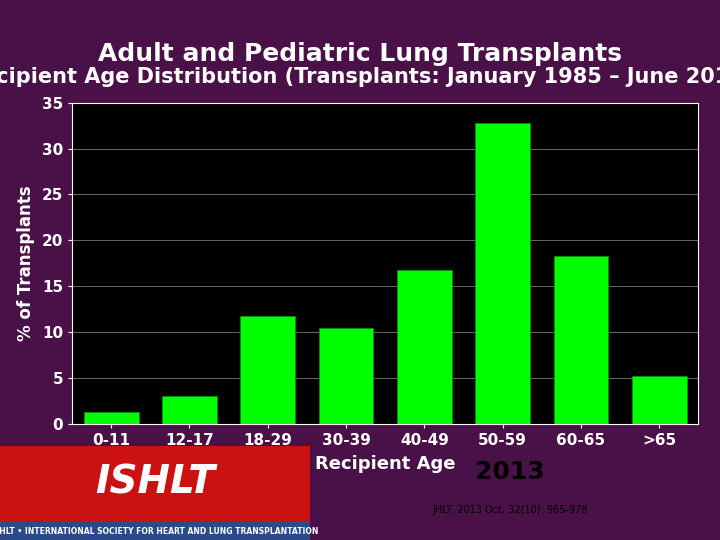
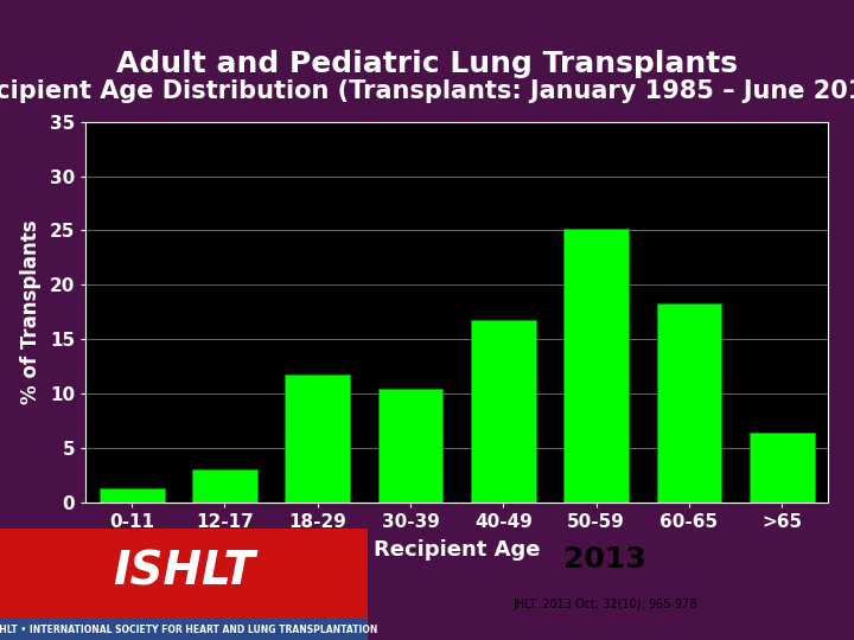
50-59: 32.8 -> 25.2
>65: 5.2 -> 6.4
